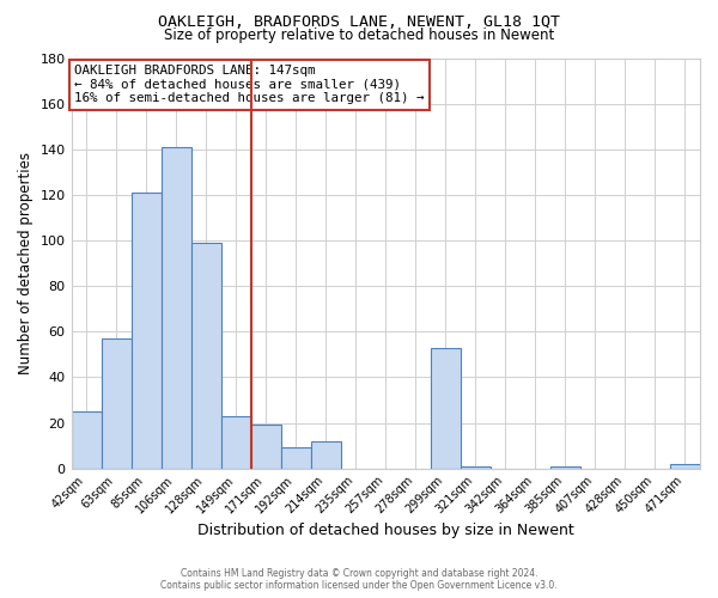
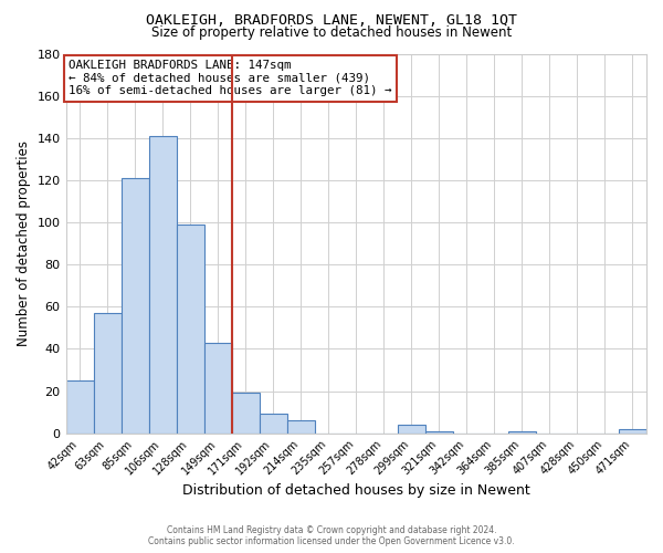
149sqm: 23 -> 43
214sqm: 12 -> 6
299sqm: 53 -> 4
